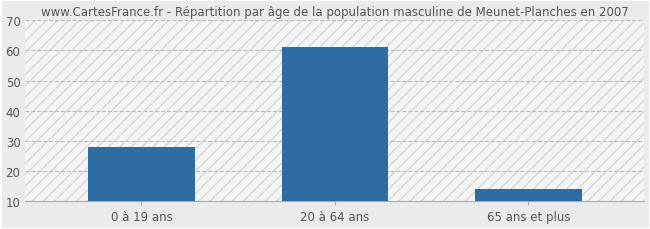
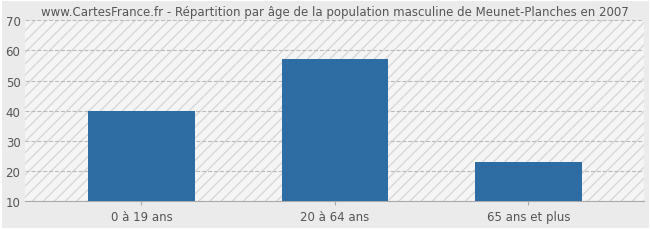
0 à 19 ans: 28 -> 40
20 à 64 ans: 61 -> 57
65 ans et plus: 14 -> 23
